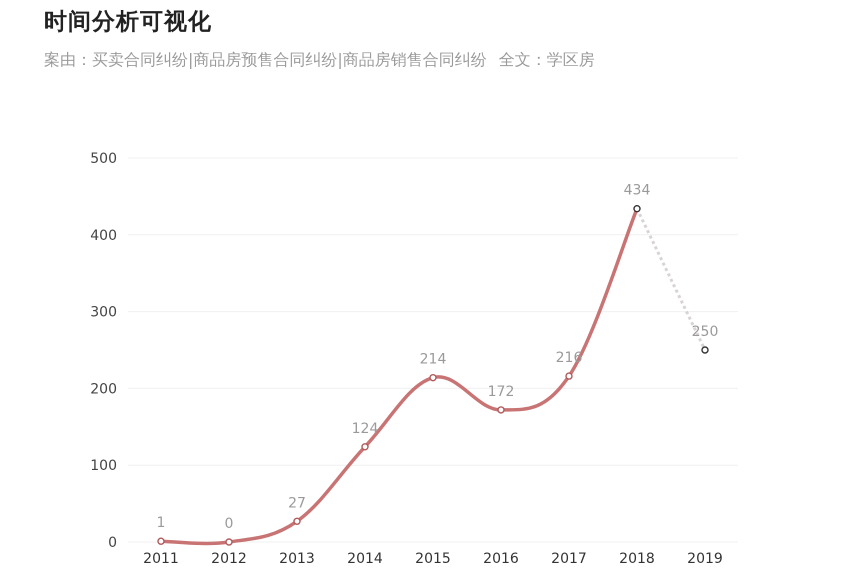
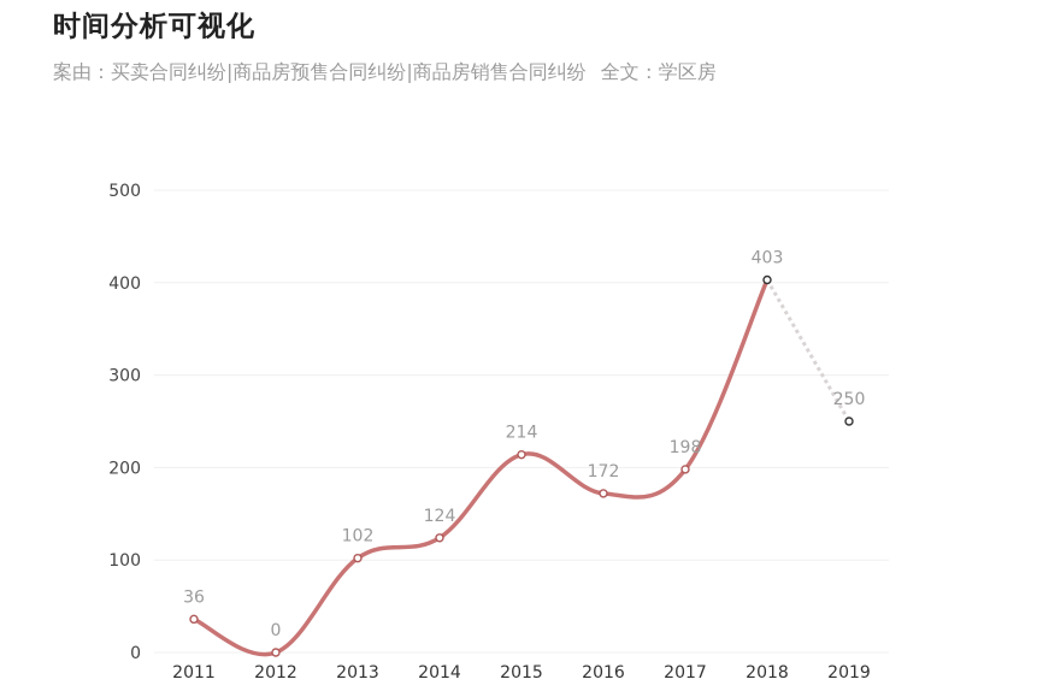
2011: 1 -> 36
2013: 27 -> 102
2017: 216 -> 198
2018: 434 -> 403
